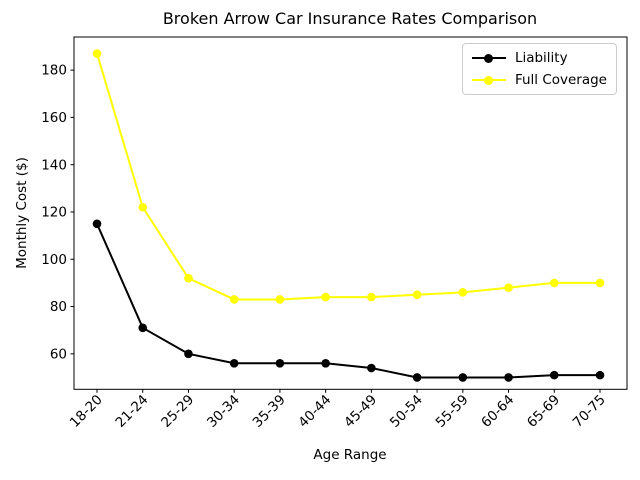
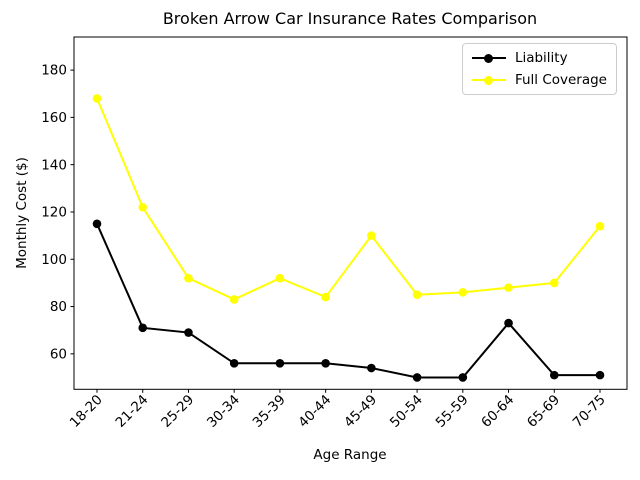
Full Coverage/18-20: 187 -> 168
Liability/25-29: 60 -> 69
Full Coverage/35-39: 83 -> 92
Full Coverage/45-49: 84 -> 110
Liability/60-64: 50 -> 73
Full Coverage/70-75: 90 -> 114
